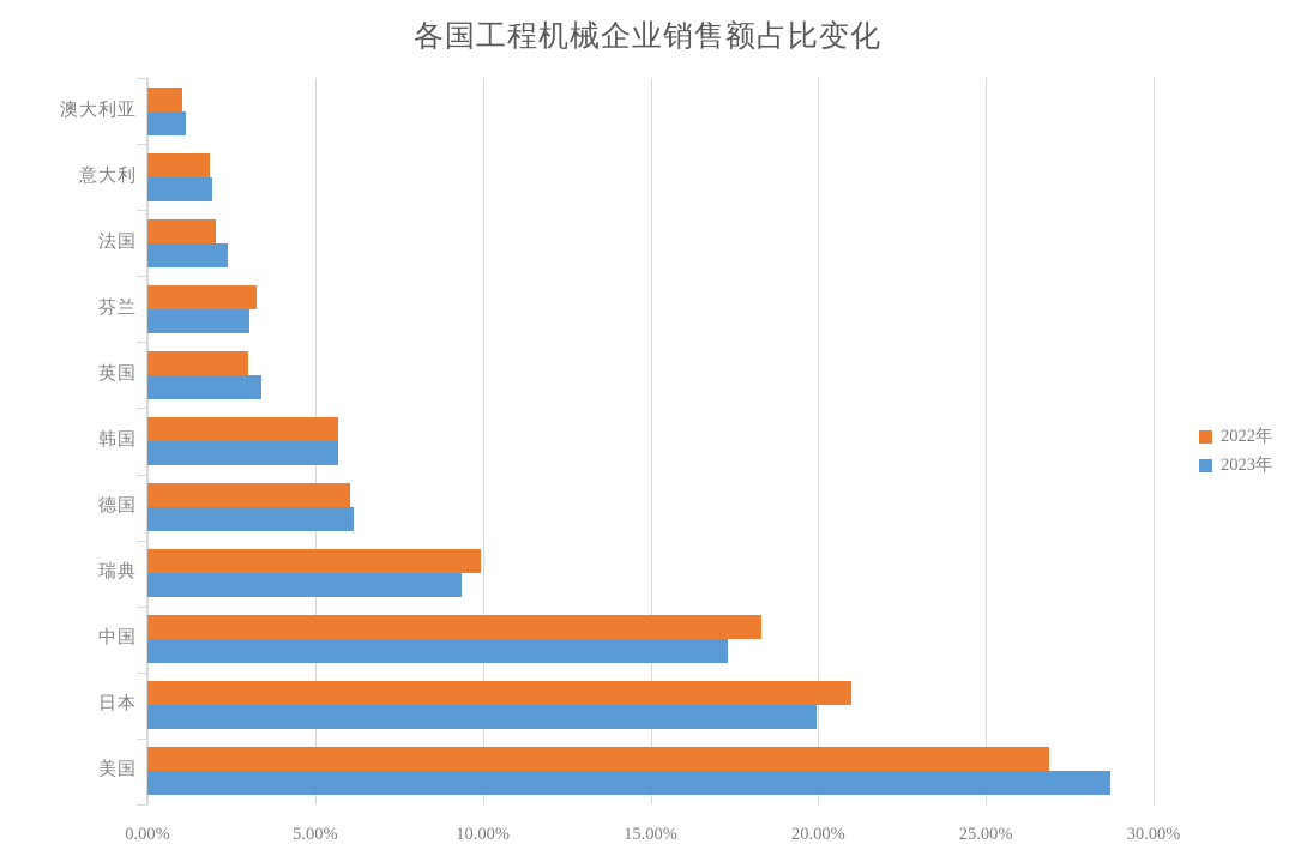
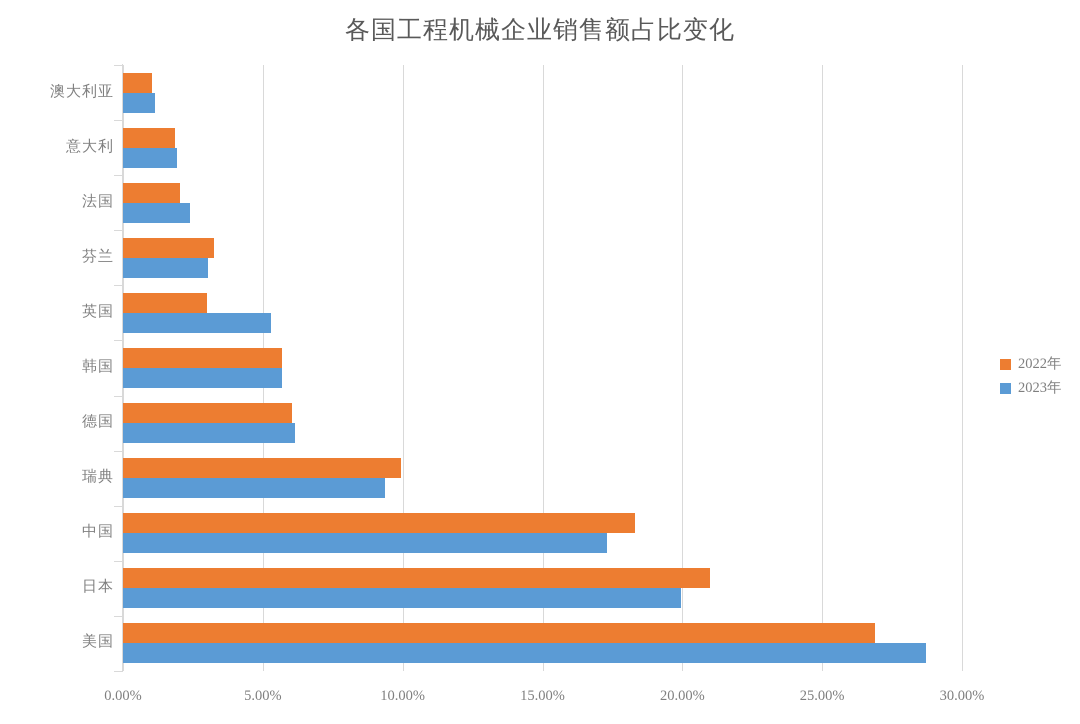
2023年/英国: 3.4% -> 5.3%
